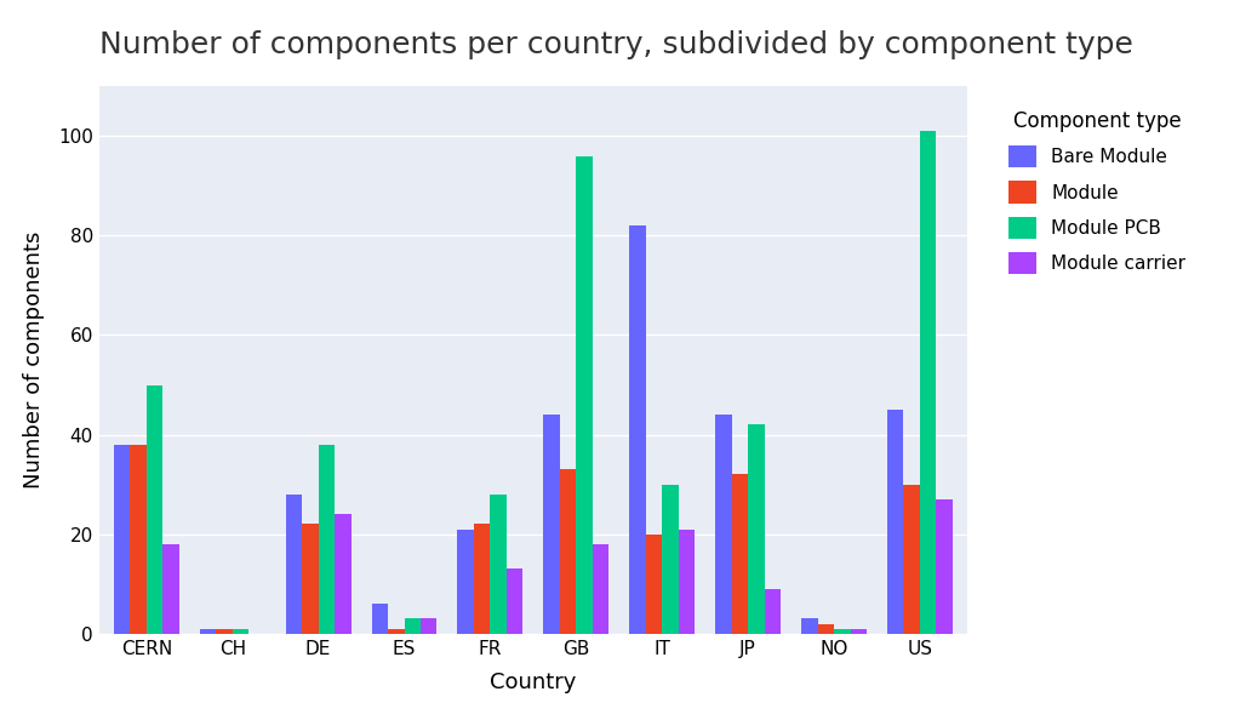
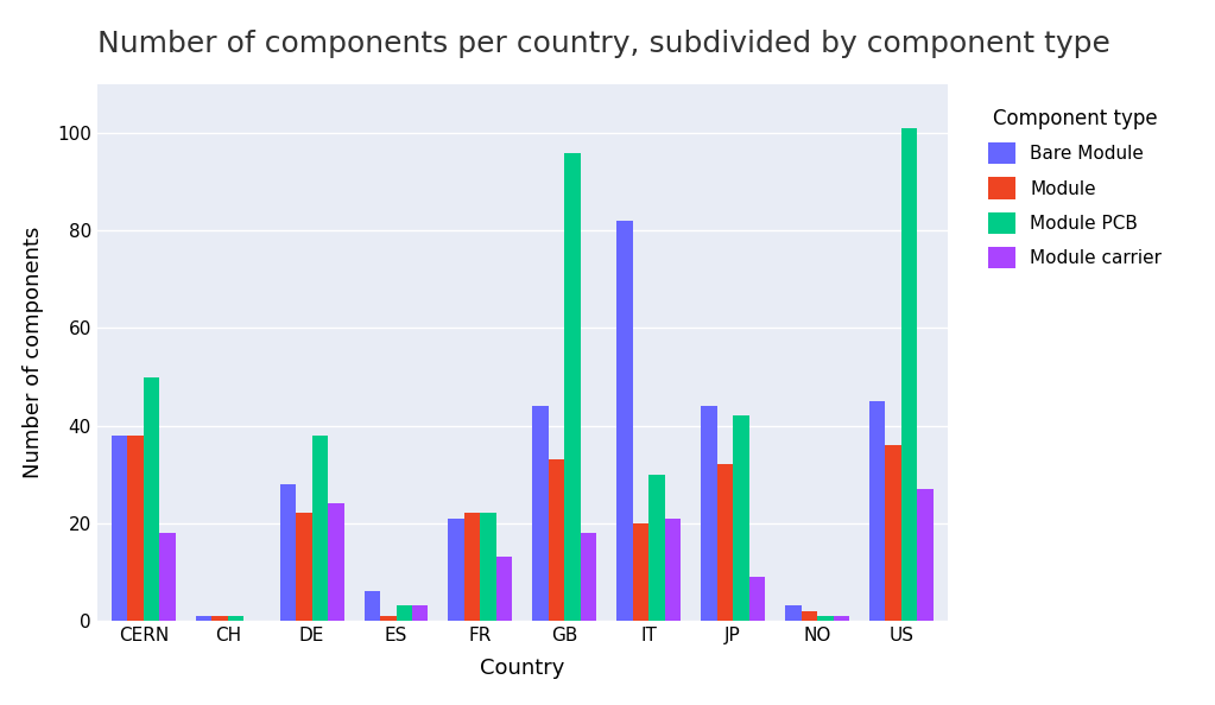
Module PCB/FR: 28 -> 22
Module/US: 30 -> 36
